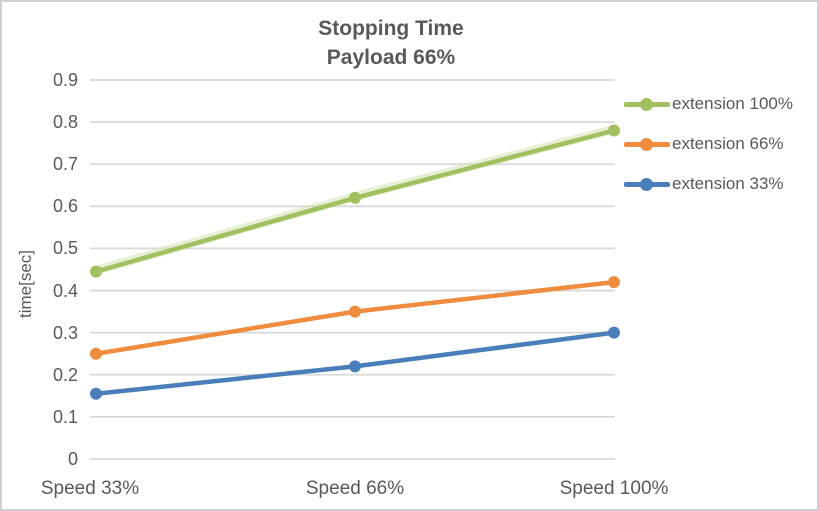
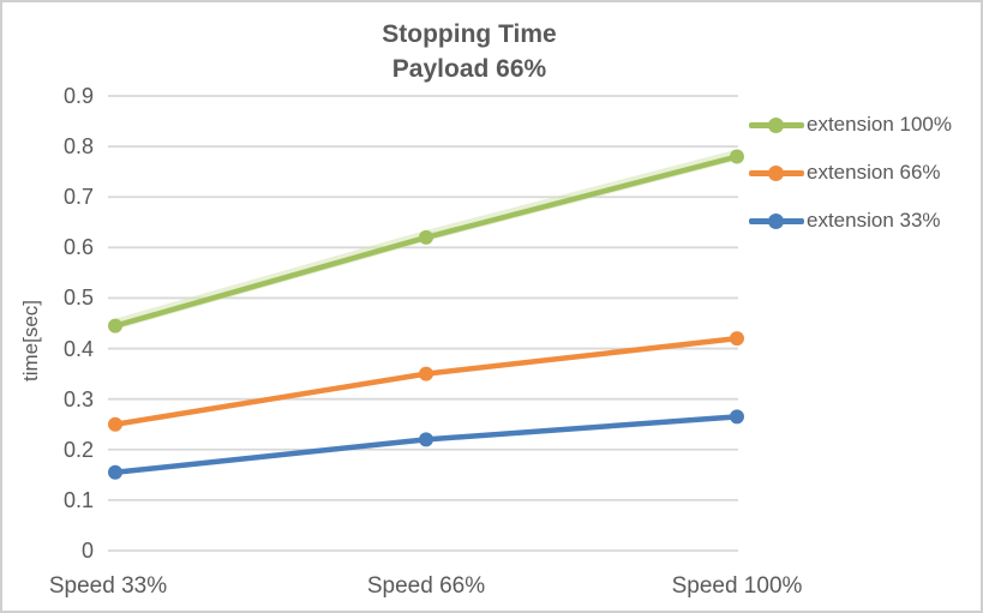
extension 33%/Speed 100%: 0.30 -> 0.27
